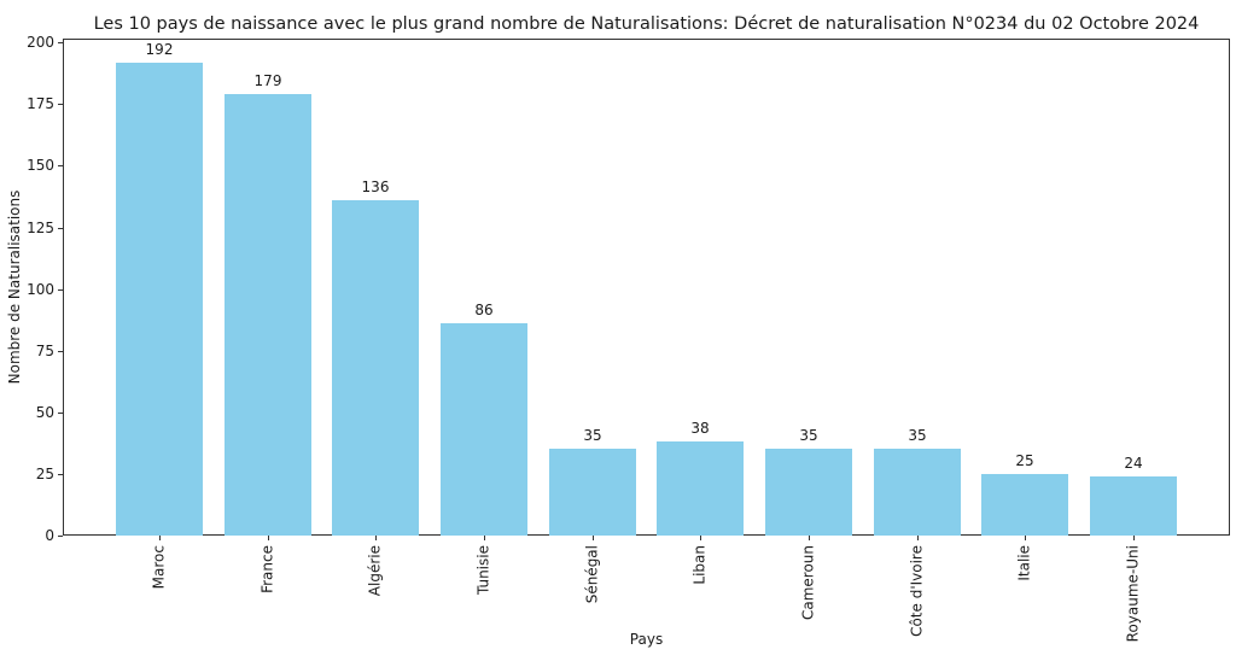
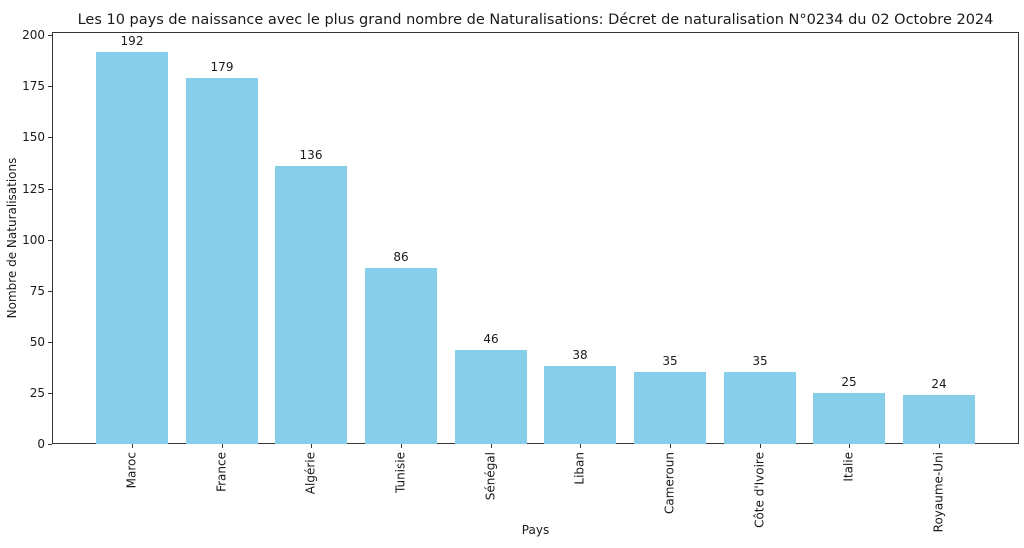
Sénégal: 35 -> 46
